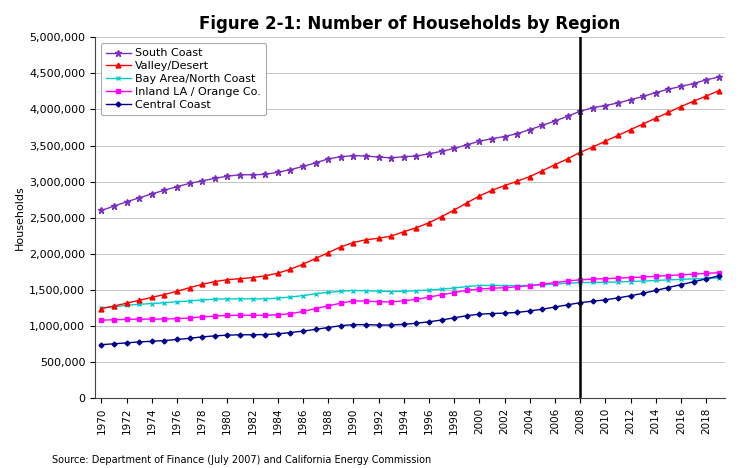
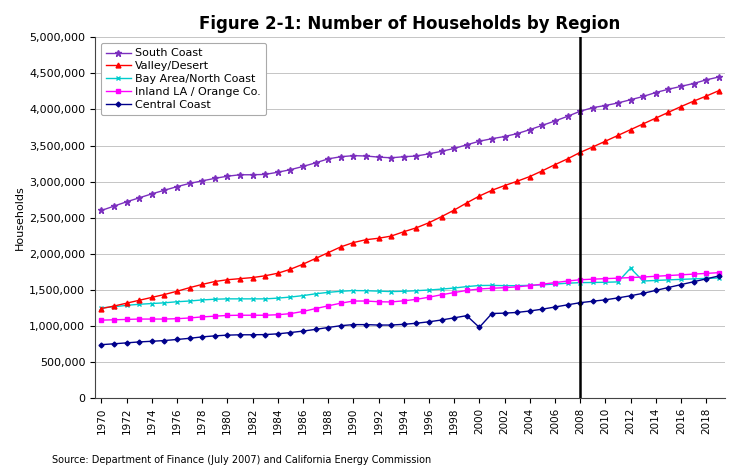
Central Coast/2000: 1,160,000 -> 980,000
Bay Area/North Coast/2012: 1,620,000 -> 1,800,000
